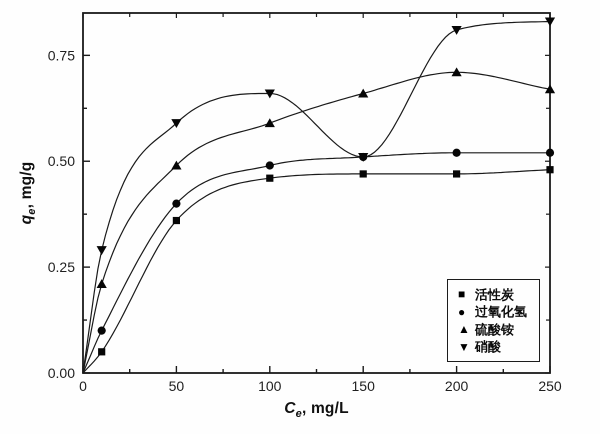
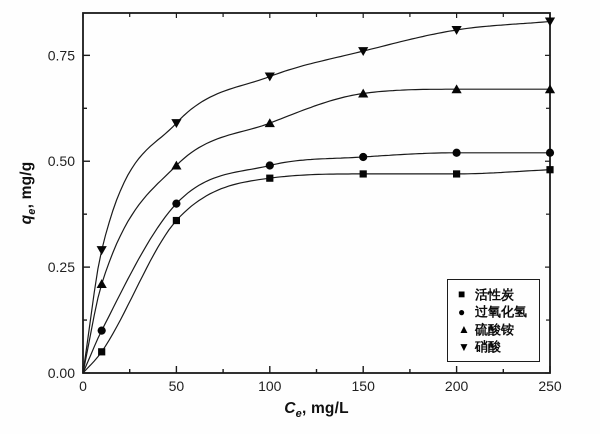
硝酸/100: 0.66 -> 0.70
硝酸/150: 0.51 -> 0.76
硫酸铵/200: 0.71 -> 0.67
